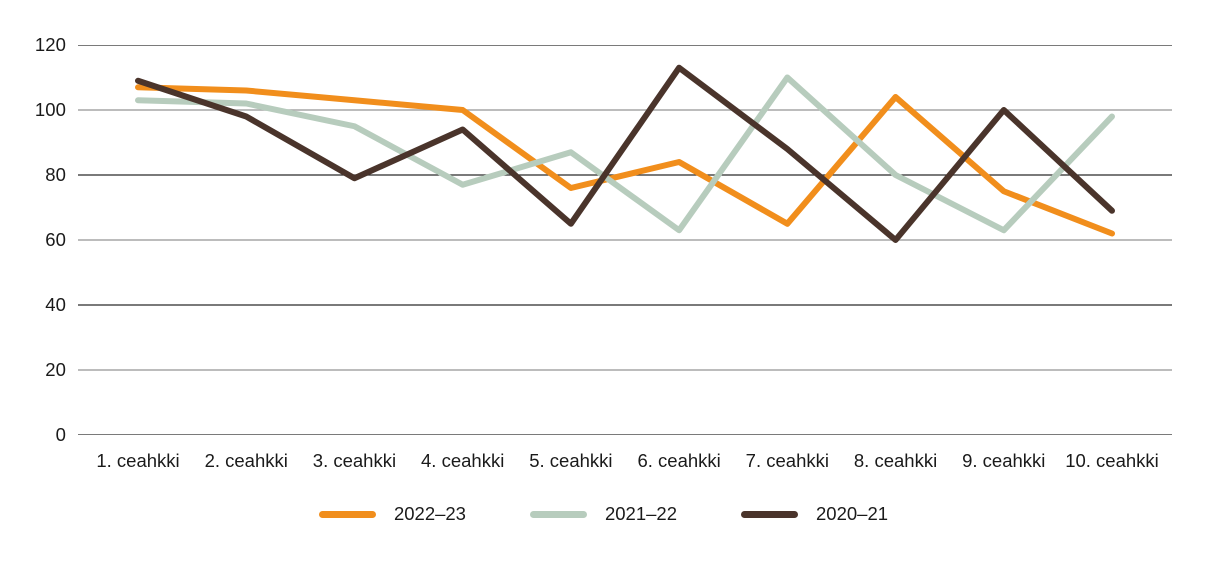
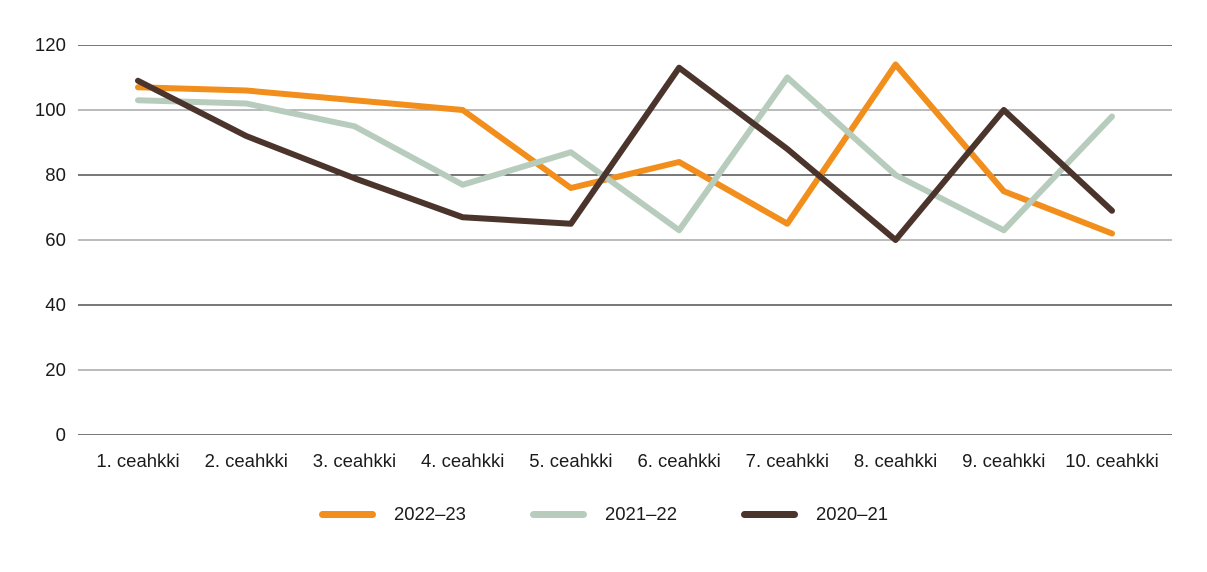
2020–21/2. ceahkki: 98 -> 92
2020–21/4. ceahkki: 94 -> 67
2022–23/8. ceahkki: 104 -> 114
